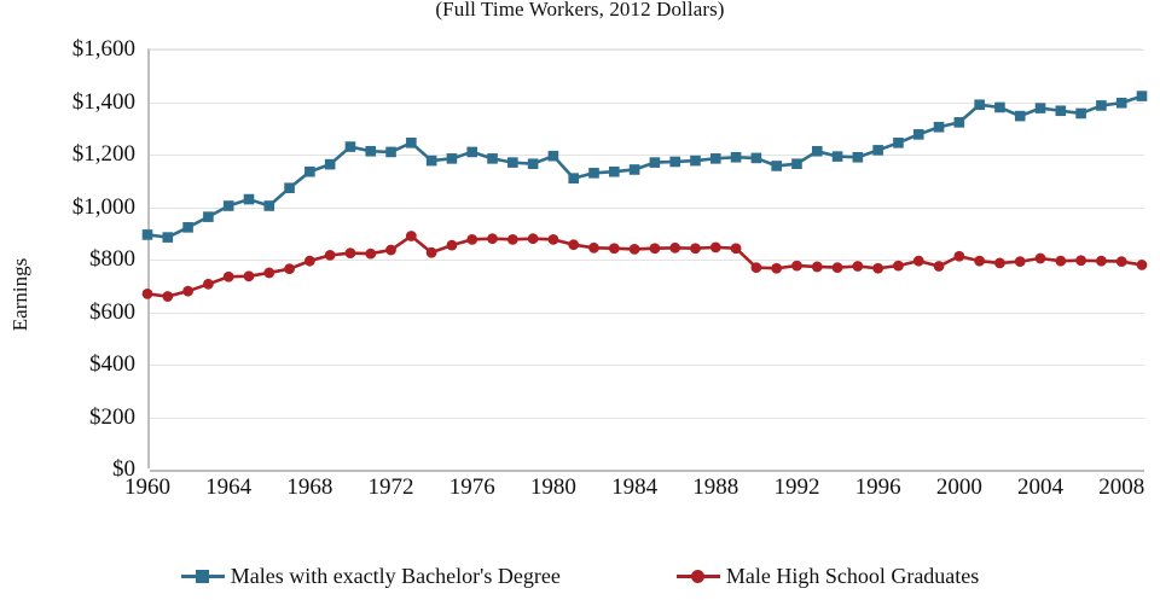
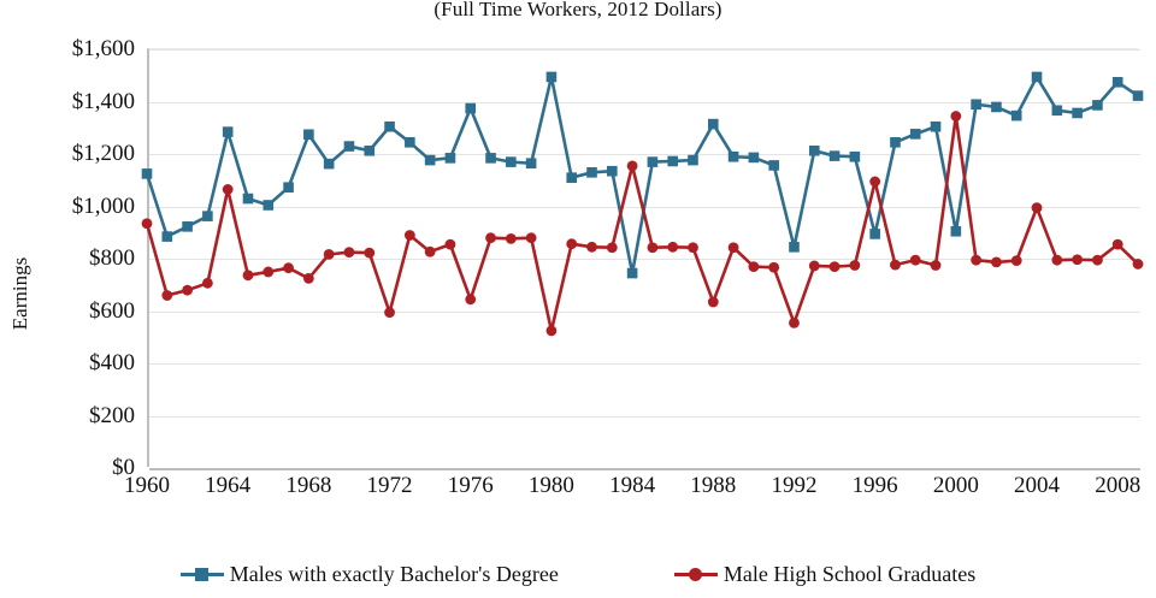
Males with exactly Bachelor's Degree/1960: $890 -> $1120
Male High School Graduates/1960: $660 -> $930
Males with exactly Bachelor's Degree/1964: $1000 -> $1280
Male High School Graduates/1964: $730 -> $1060
Males with exactly Bachelor's Degree/1968: $1130 -> $1270
Male High School Graduates/1968: $790 -> $720
Males with exactly Bachelor's Degree/1972: $1200 -> $1300
Male High School Graduates/1972: $830 -> $590
Males with exactly Bachelor's Degree/1976: $1200 -> $1370
Male High School Graduates/1976: $870 -> $640
Males with exactly Bachelor's Degree/1980: $1190 -> $1490
Male High School Graduates/1980: $870 -> $520
Males with exactly Bachelor's Degree/1984: $1140 -> $740
Male High School Graduates/1984: $840 -> $1150
Males with exactly Bachelor's Degree/1988: $1180 -> $1310
Male High School Graduates/1988: $840 -> $630
Males with exactly Bachelor's Degree/1992: $1160 -> $840
Male High School Graduates/1992: $770 -> $550
Males with exactly Bachelor's Degree/1996: $1210 -> $890
Male High School Graduates/1996: $760 -> $1090
Males with exactly Bachelor's Degree/2000: $1320 -> $900
Male High School Graduates/2000: $810 -> $1340
Males with exactly Bachelor's Degree/2004: $1370 -> $1490
Male High School Graduates/2004: $800 -> $990
Males with exactly Bachelor's Degree/2008: $1390 -> $1470
Male High School Graduates/2008: $790 -> $850
